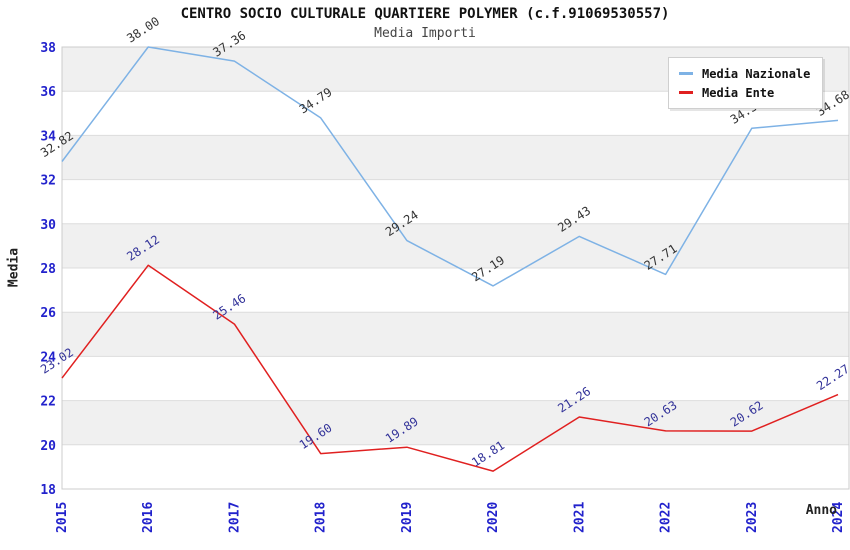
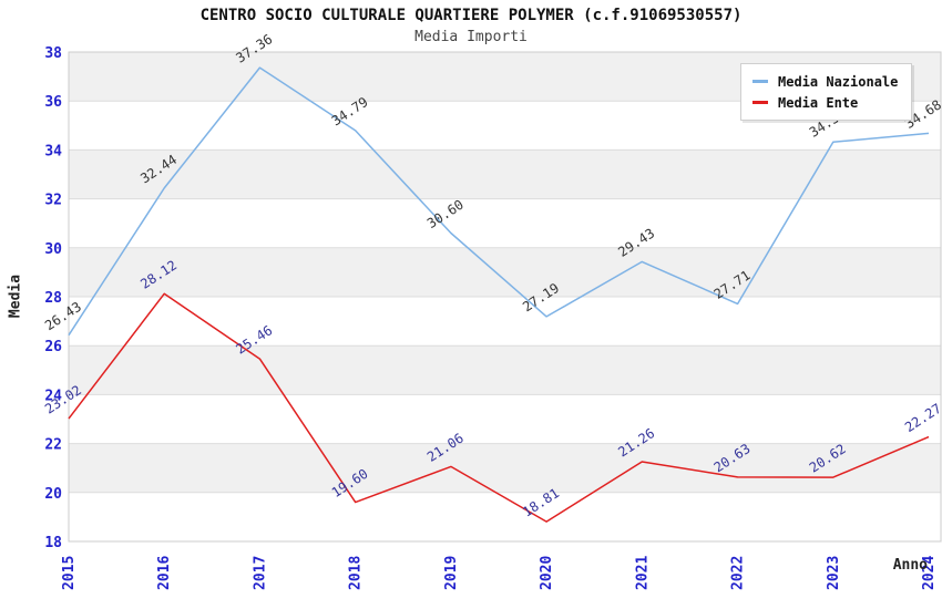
Media Nazionale/2015: 32.82 -> 26.43
Media Nazionale/2016: 38.00 -> 32.44
Media Nazionale/2019: 29.24 -> 30.60
Media Ente/2019: 19.89 -> 21.06
